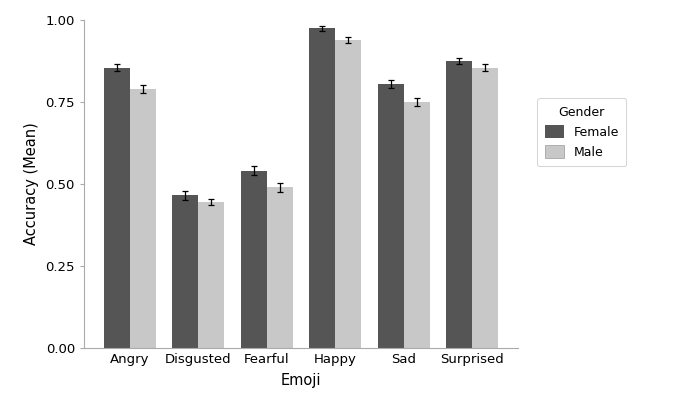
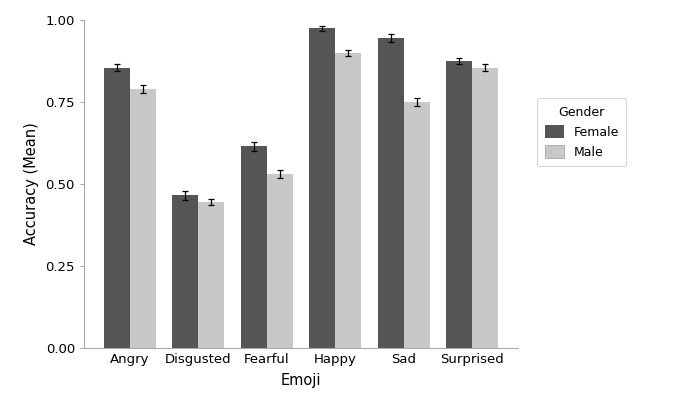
Female/Fearful: 0.540 -> 0.615
Male/Fearful: 0.490 -> 0.530
Male/Happy: 0.940 -> 0.900
Female/Sad: 0.805 -> 0.945
